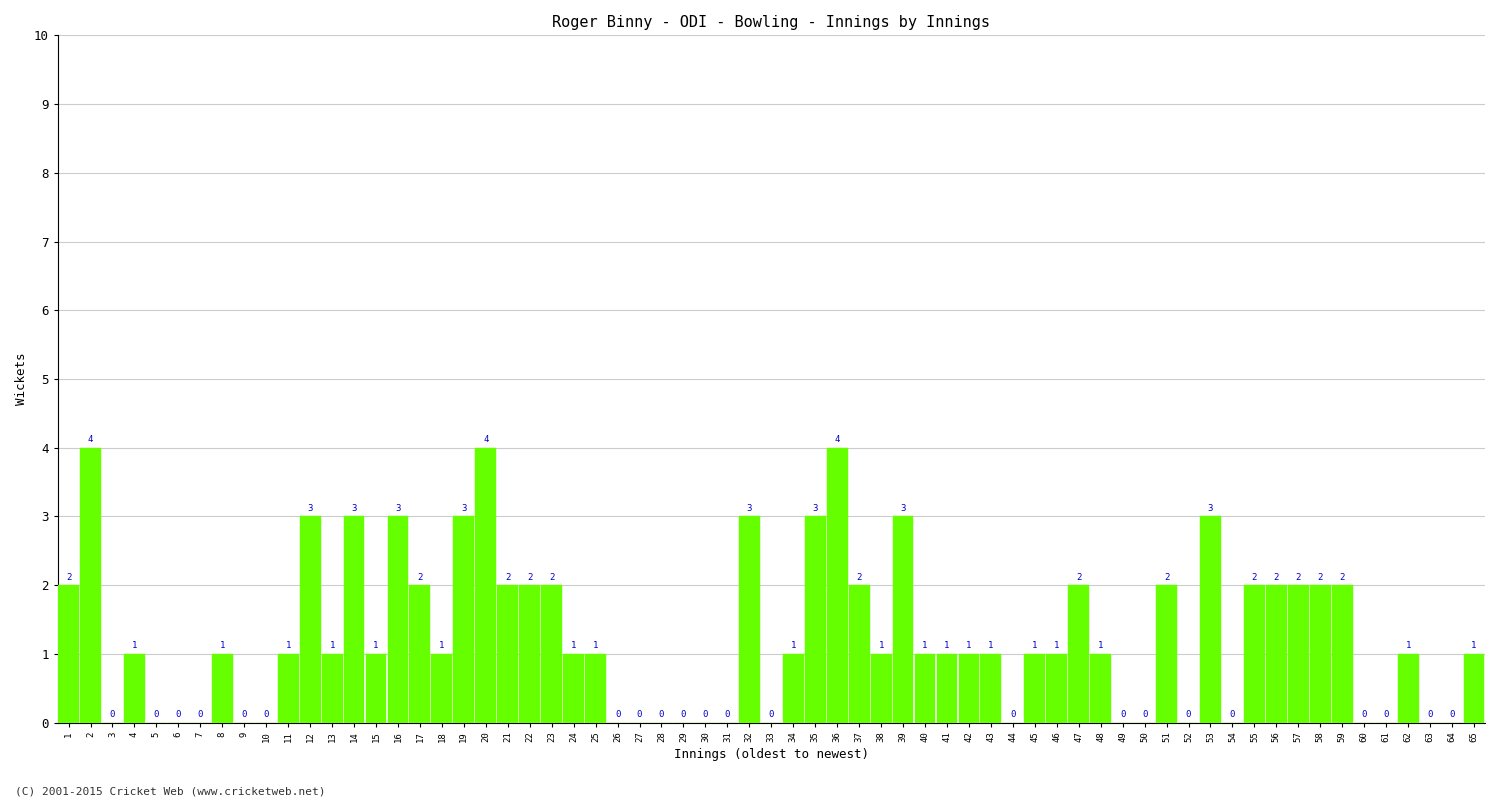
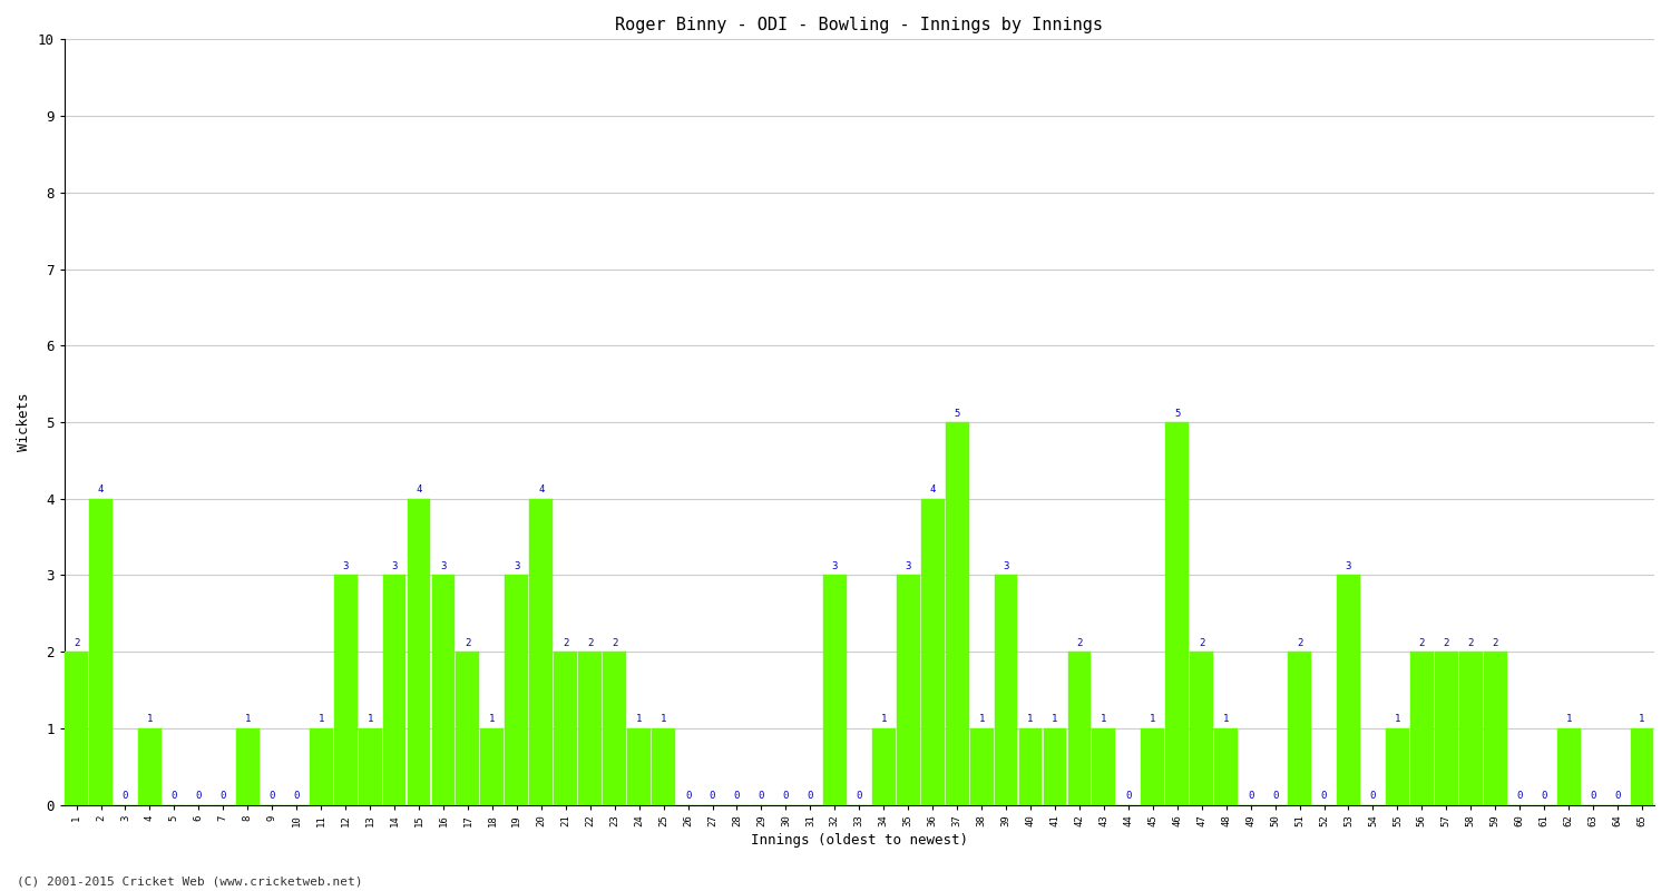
15: 1 -> 4
37: 2 -> 5
42: 1 -> 2
46: 1 -> 5
55: 2 -> 1
